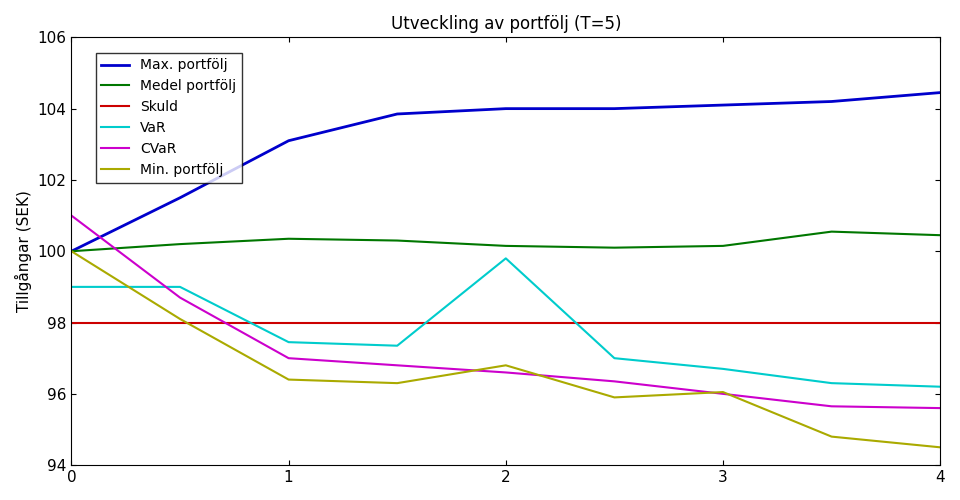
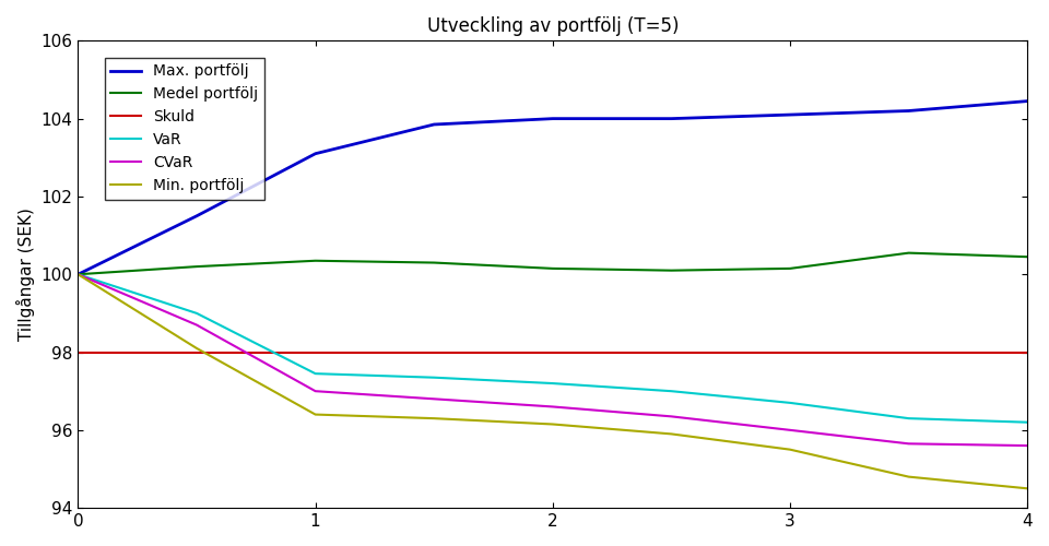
VaR/0: 99.00 -> 100.00
CVaR/0: 101.00 -> 100.00
VaR/2: 99.80 -> 97.20
Min. portfölj/2: 96.80 -> 96.15
Min. portfölj/3: 96.05 -> 95.50
